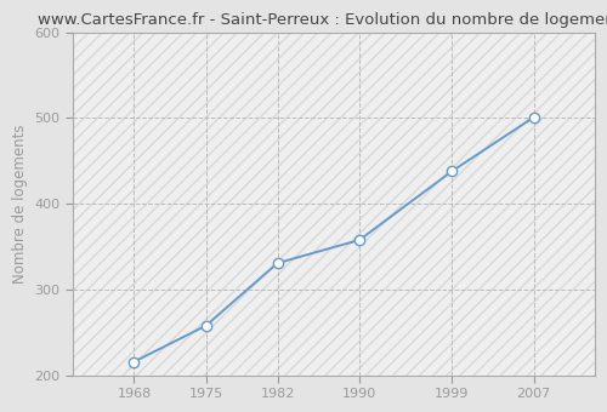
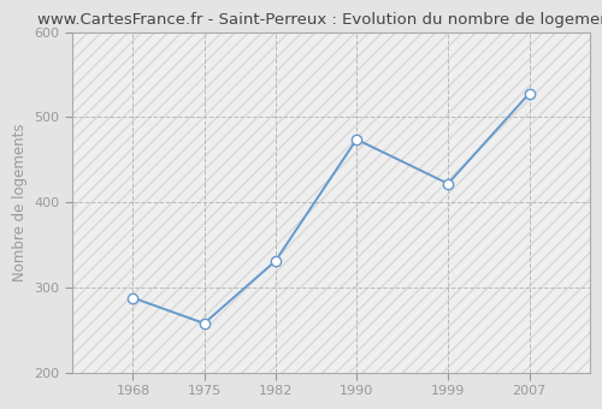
1968: 216 -> 288
1990: 358 -> 474
1999: 438 -> 422
2007: 501 -> 528
